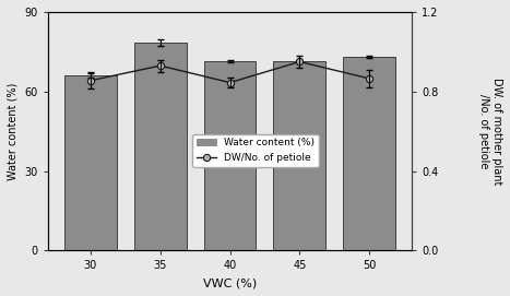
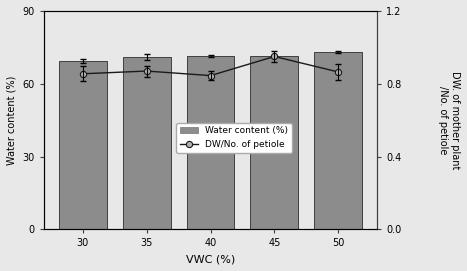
Water content (%)/30: 66.0 -> 69.5
Water content (%)/35: 78.5 -> 71.0
DW/No. of petiole/35: 0.93 -> 0.87
